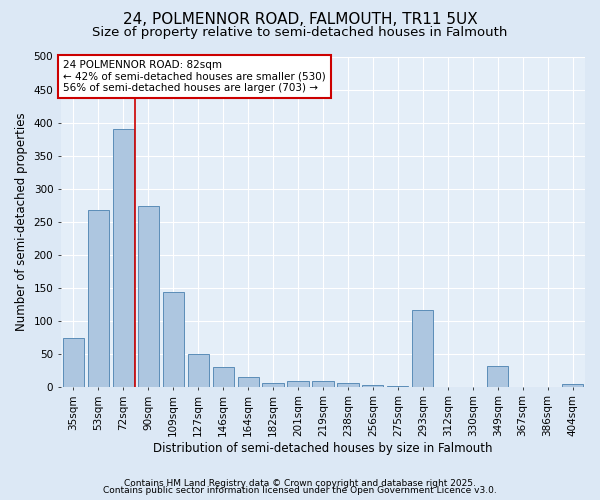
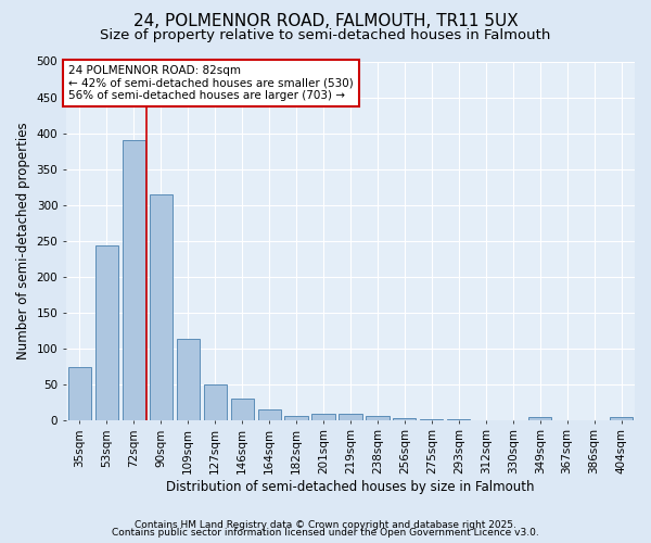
53sqm: 268 -> 243
90sqm: 274 -> 315
109sqm: 144 -> 113
293sqm: 116 -> 1
349sqm: 32 -> 4
